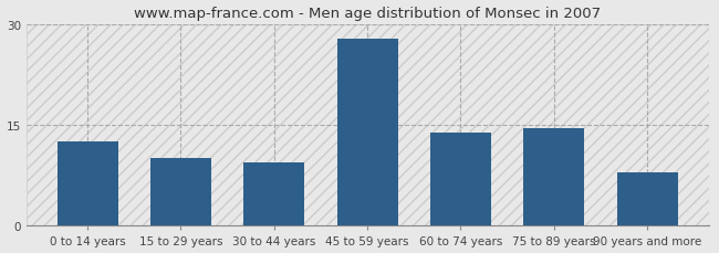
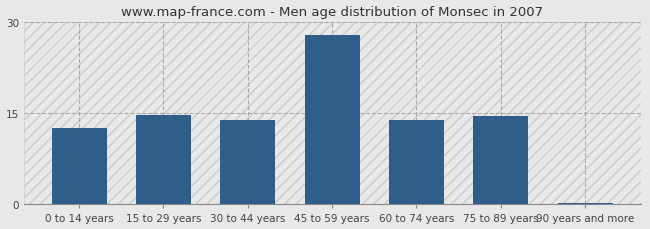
15 to 29 years: 10.0 -> 14.7
30 to 44 years: 9.4 -> 13.9
90 years and more: 8.0 -> 0.3
